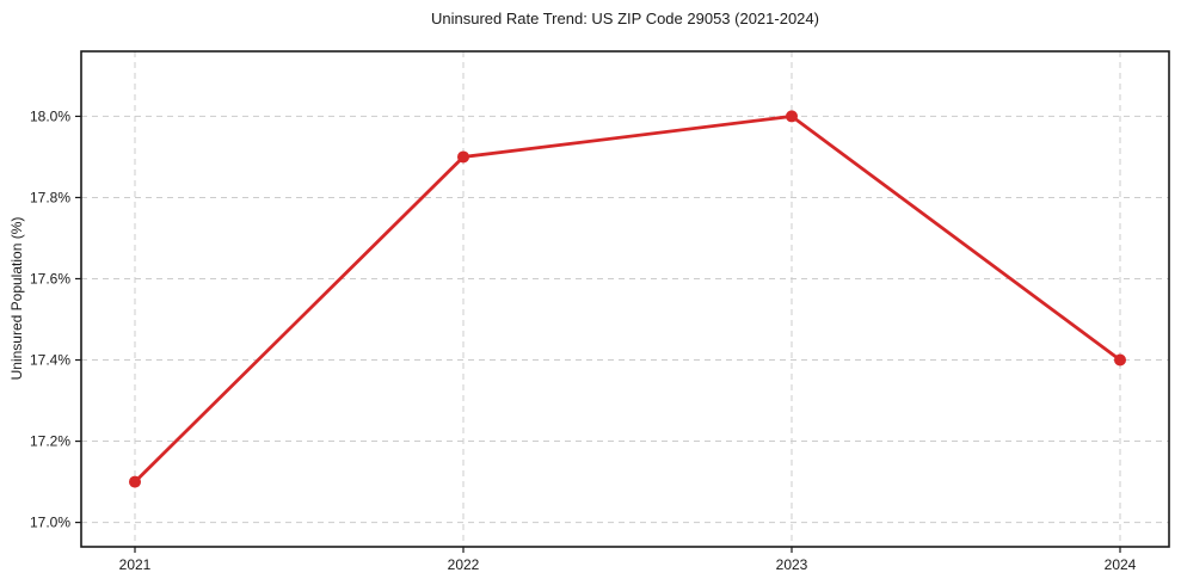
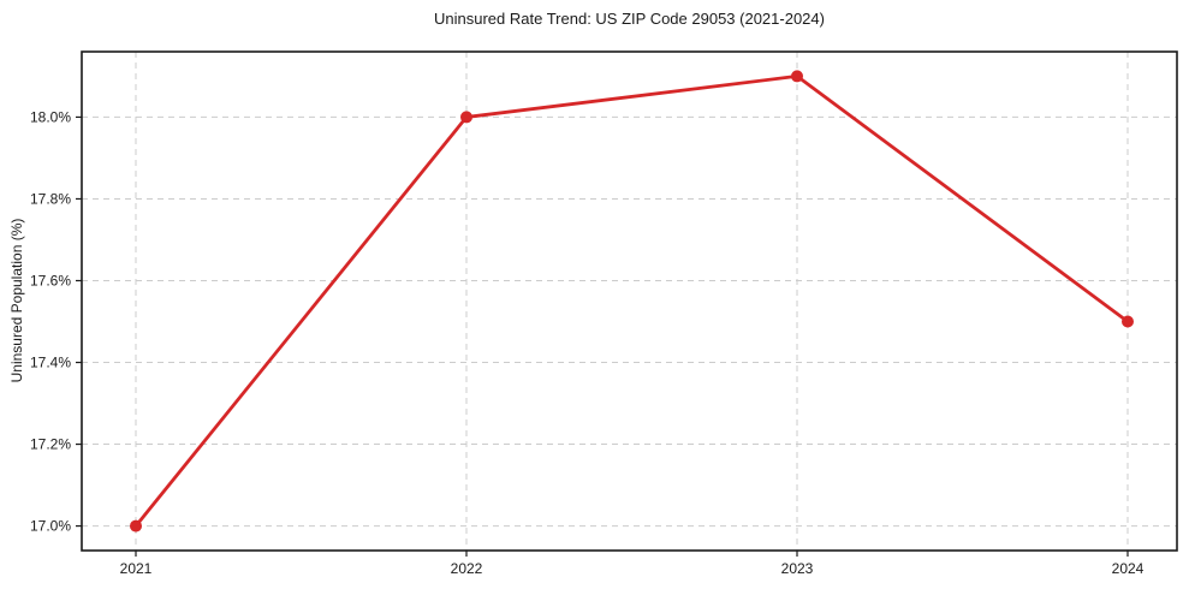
2021: 17.1% -> 17.0%
2022: 17.9% -> 18.0%
2023: 18.0% -> 18.1%
2024: 17.4% -> 17.5%
